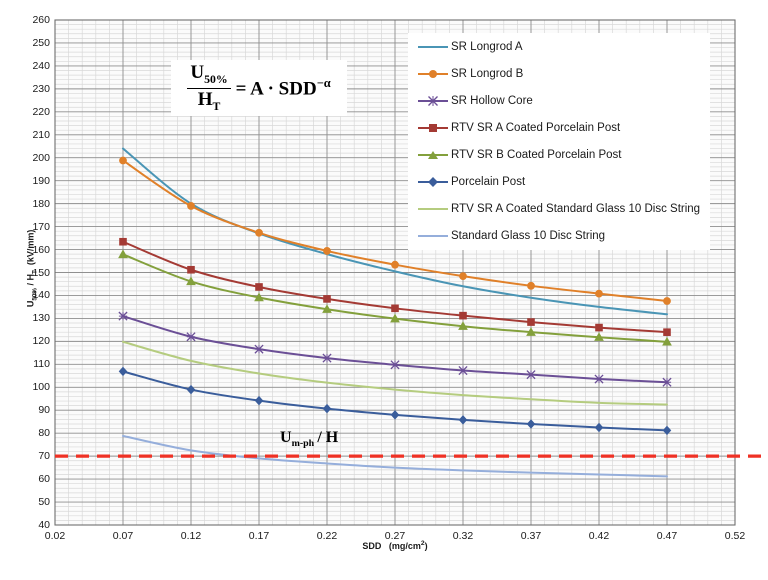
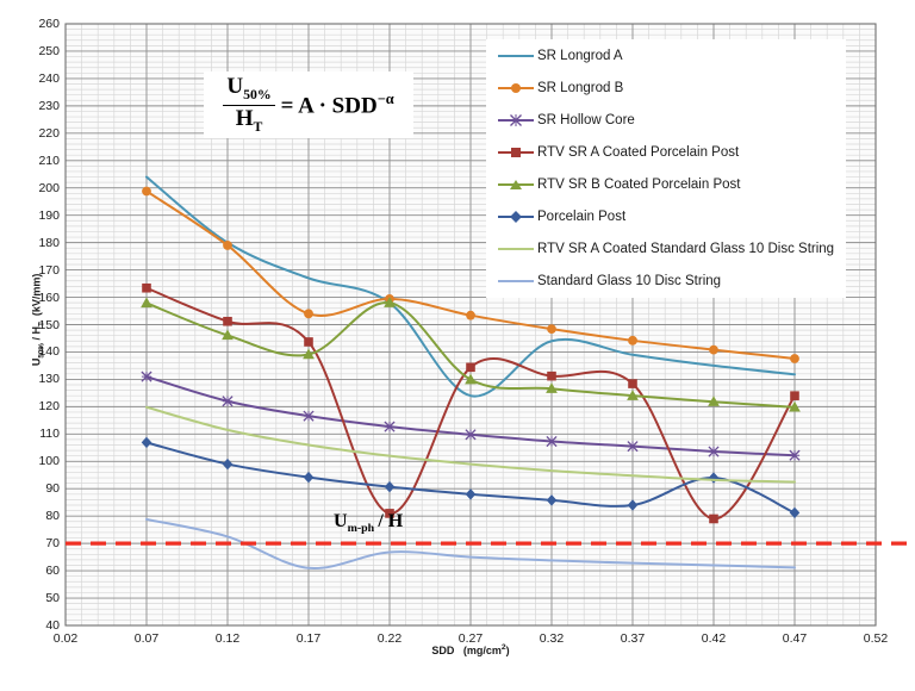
SR Longrod B/0.17: 167 -> 154
Standard Glass 10 Disc String/0.17: 69 -> 61
RTV SR A Coated Porcelain Post/0.22: 138 -> 81
RTV SR B Coated Porcelain Post/0.22: 134 -> 158
SR Longrod A/0.27: 150 -> 124
RTV SR A Coated Porcelain Post/0.42: 126 -> 79
Porcelain Post/0.42: 82 -> 94
